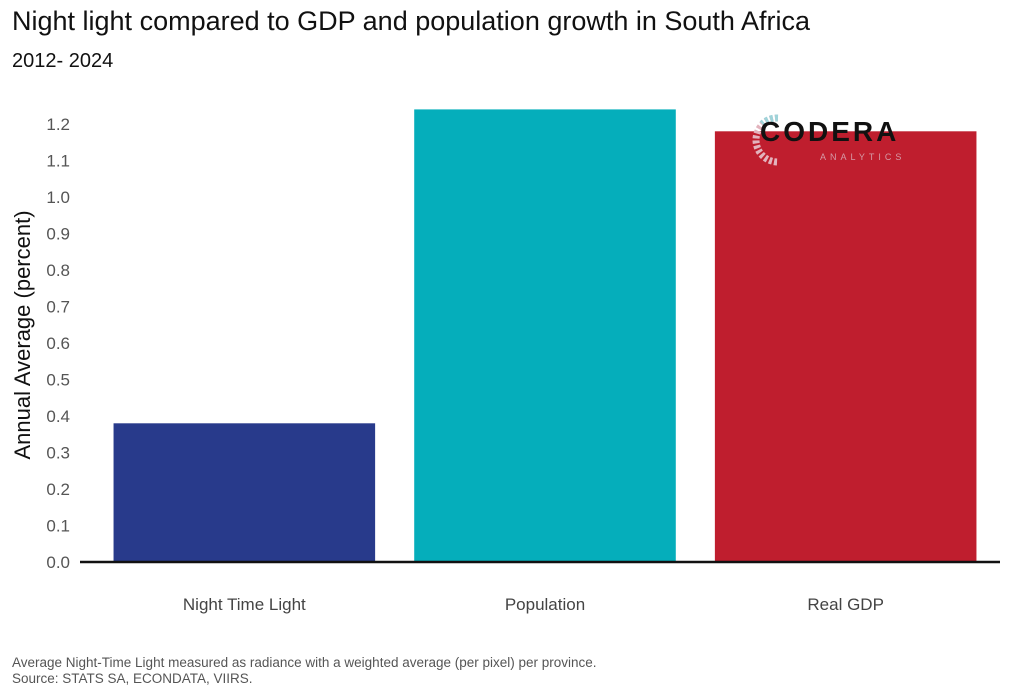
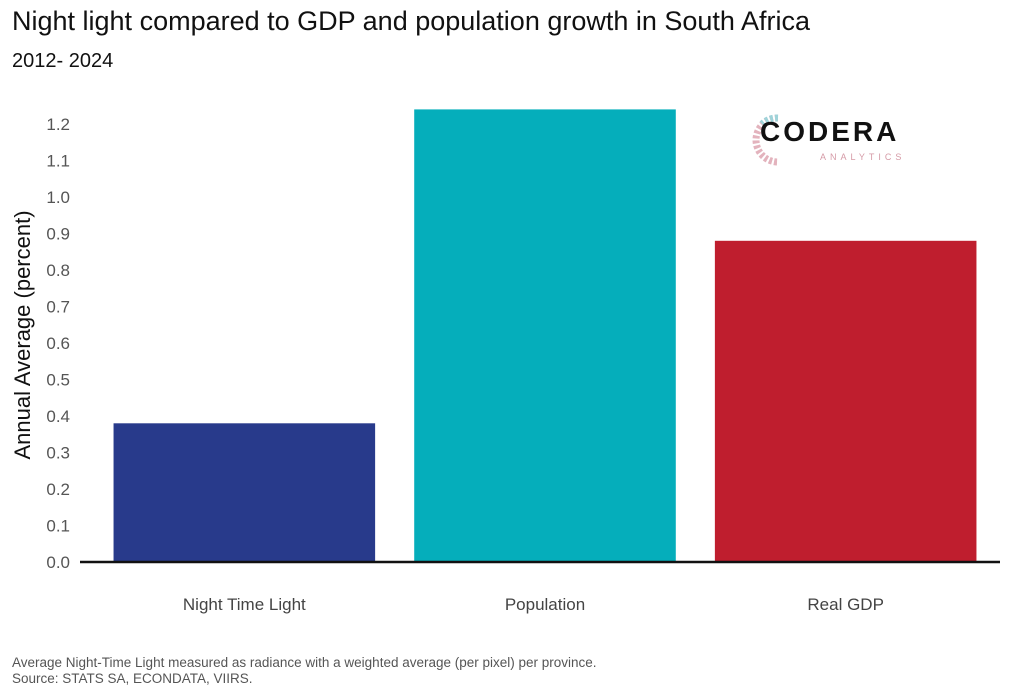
Real GDP: 1.18 -> 0.88
